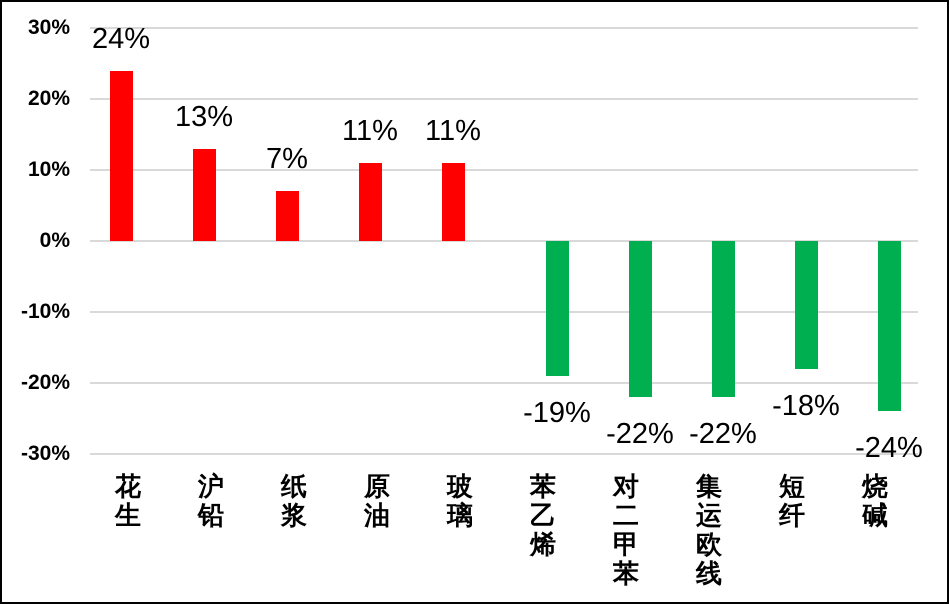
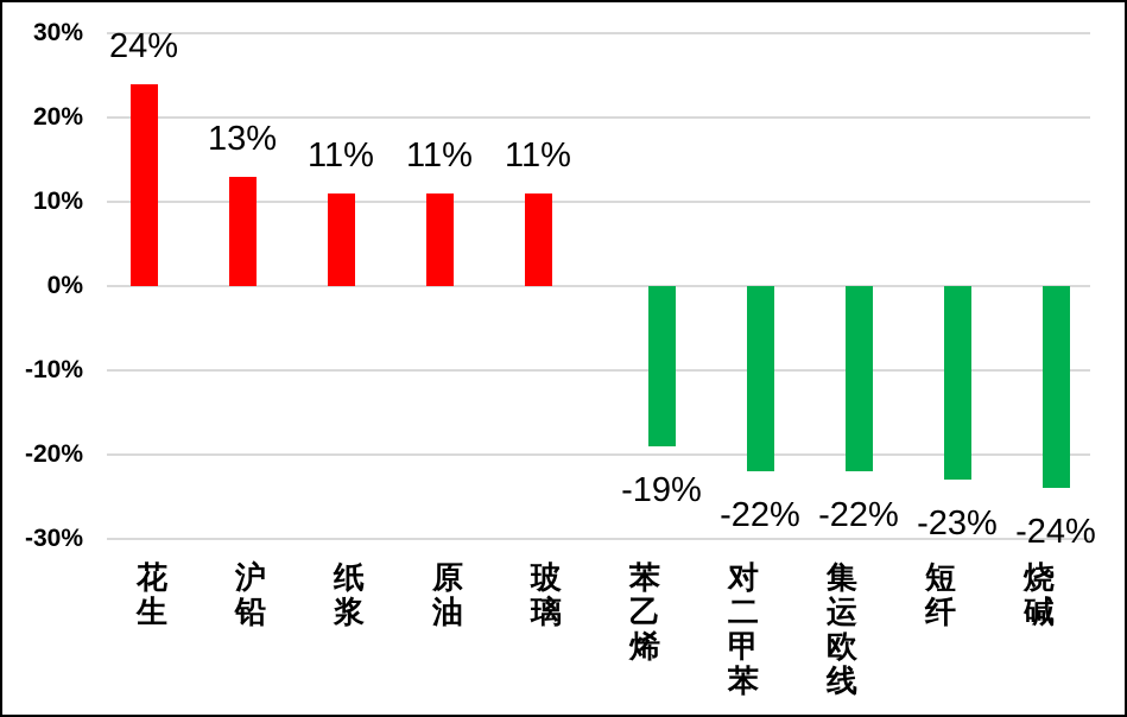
纸浆: 7% -> 11%
短纤: -18% -> -23%
